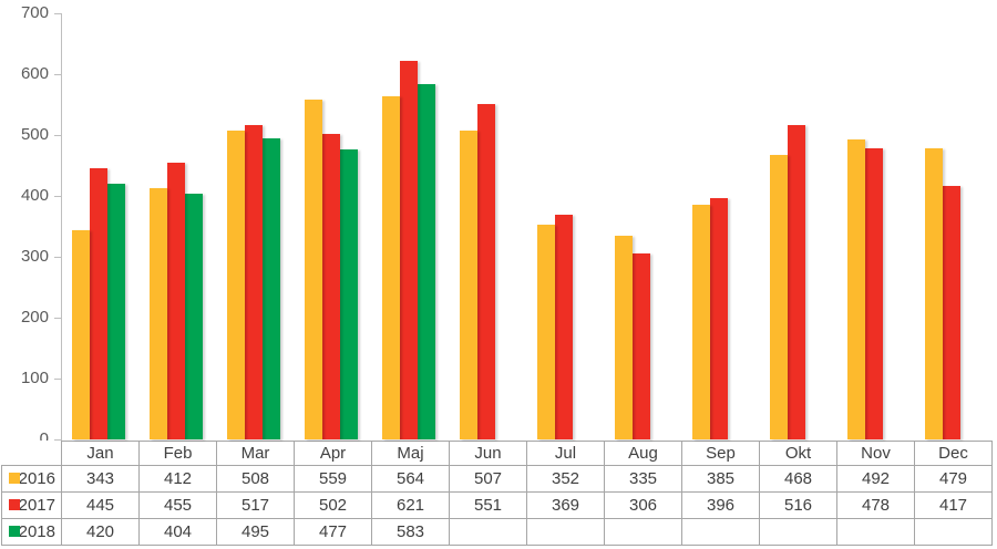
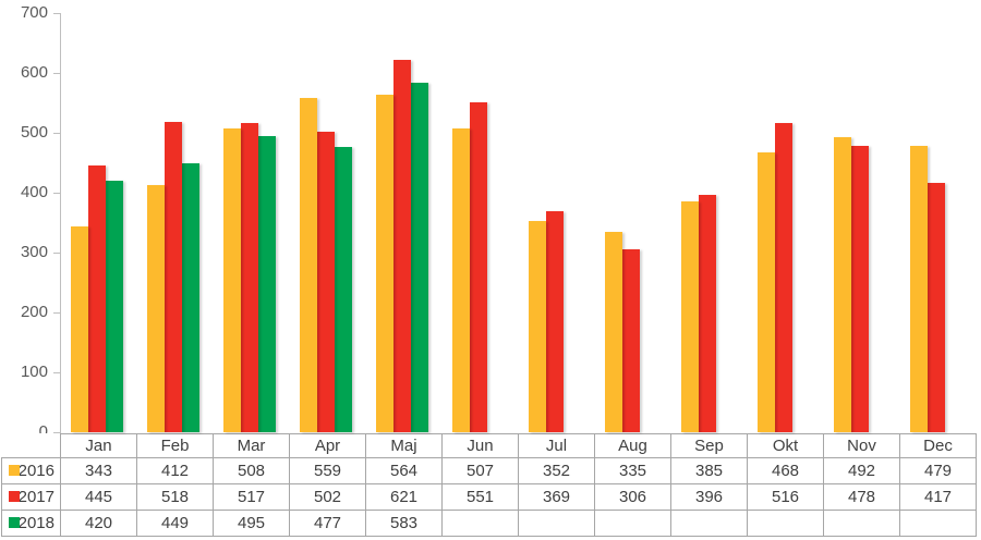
2017/Feb: 455 -> 518
2018/Feb: 404 -> 449
